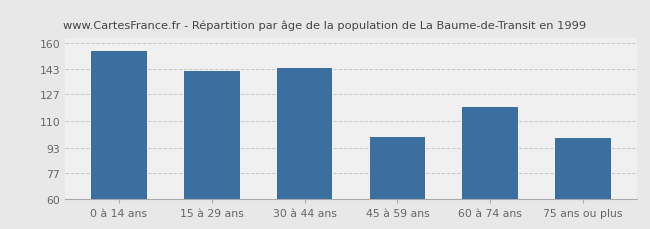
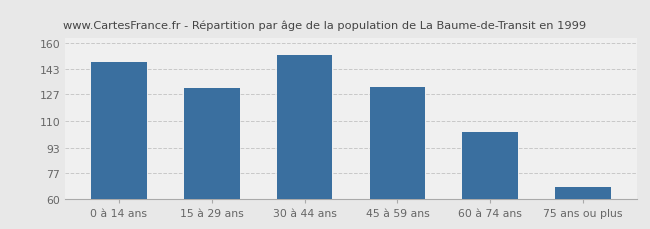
0 à 14 ans: 155 -> 148
15 à 29 ans: 142 -> 131
30 à 44 ans: 144 -> 152
45 à 59 ans: 100 -> 132
60 à 74 ans: 119 -> 103
75 ans ou plus: 99 -> 68
